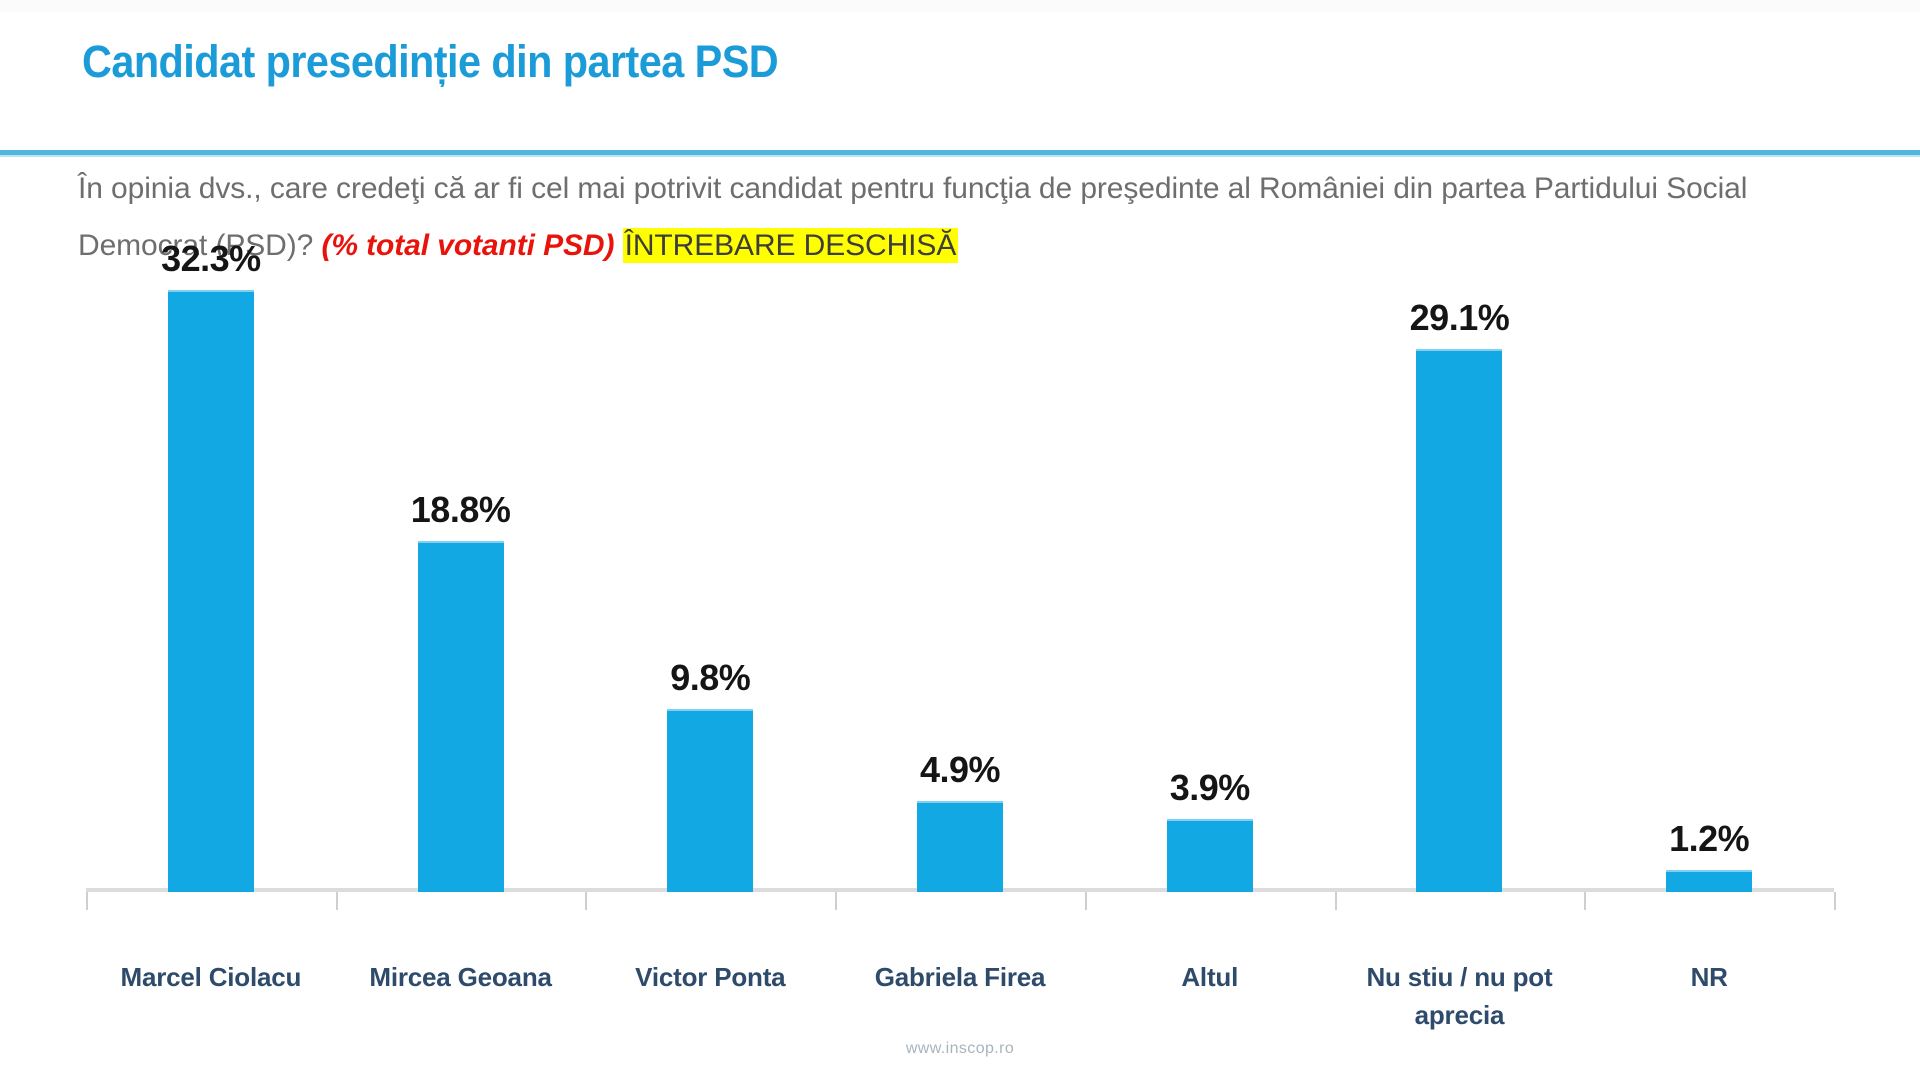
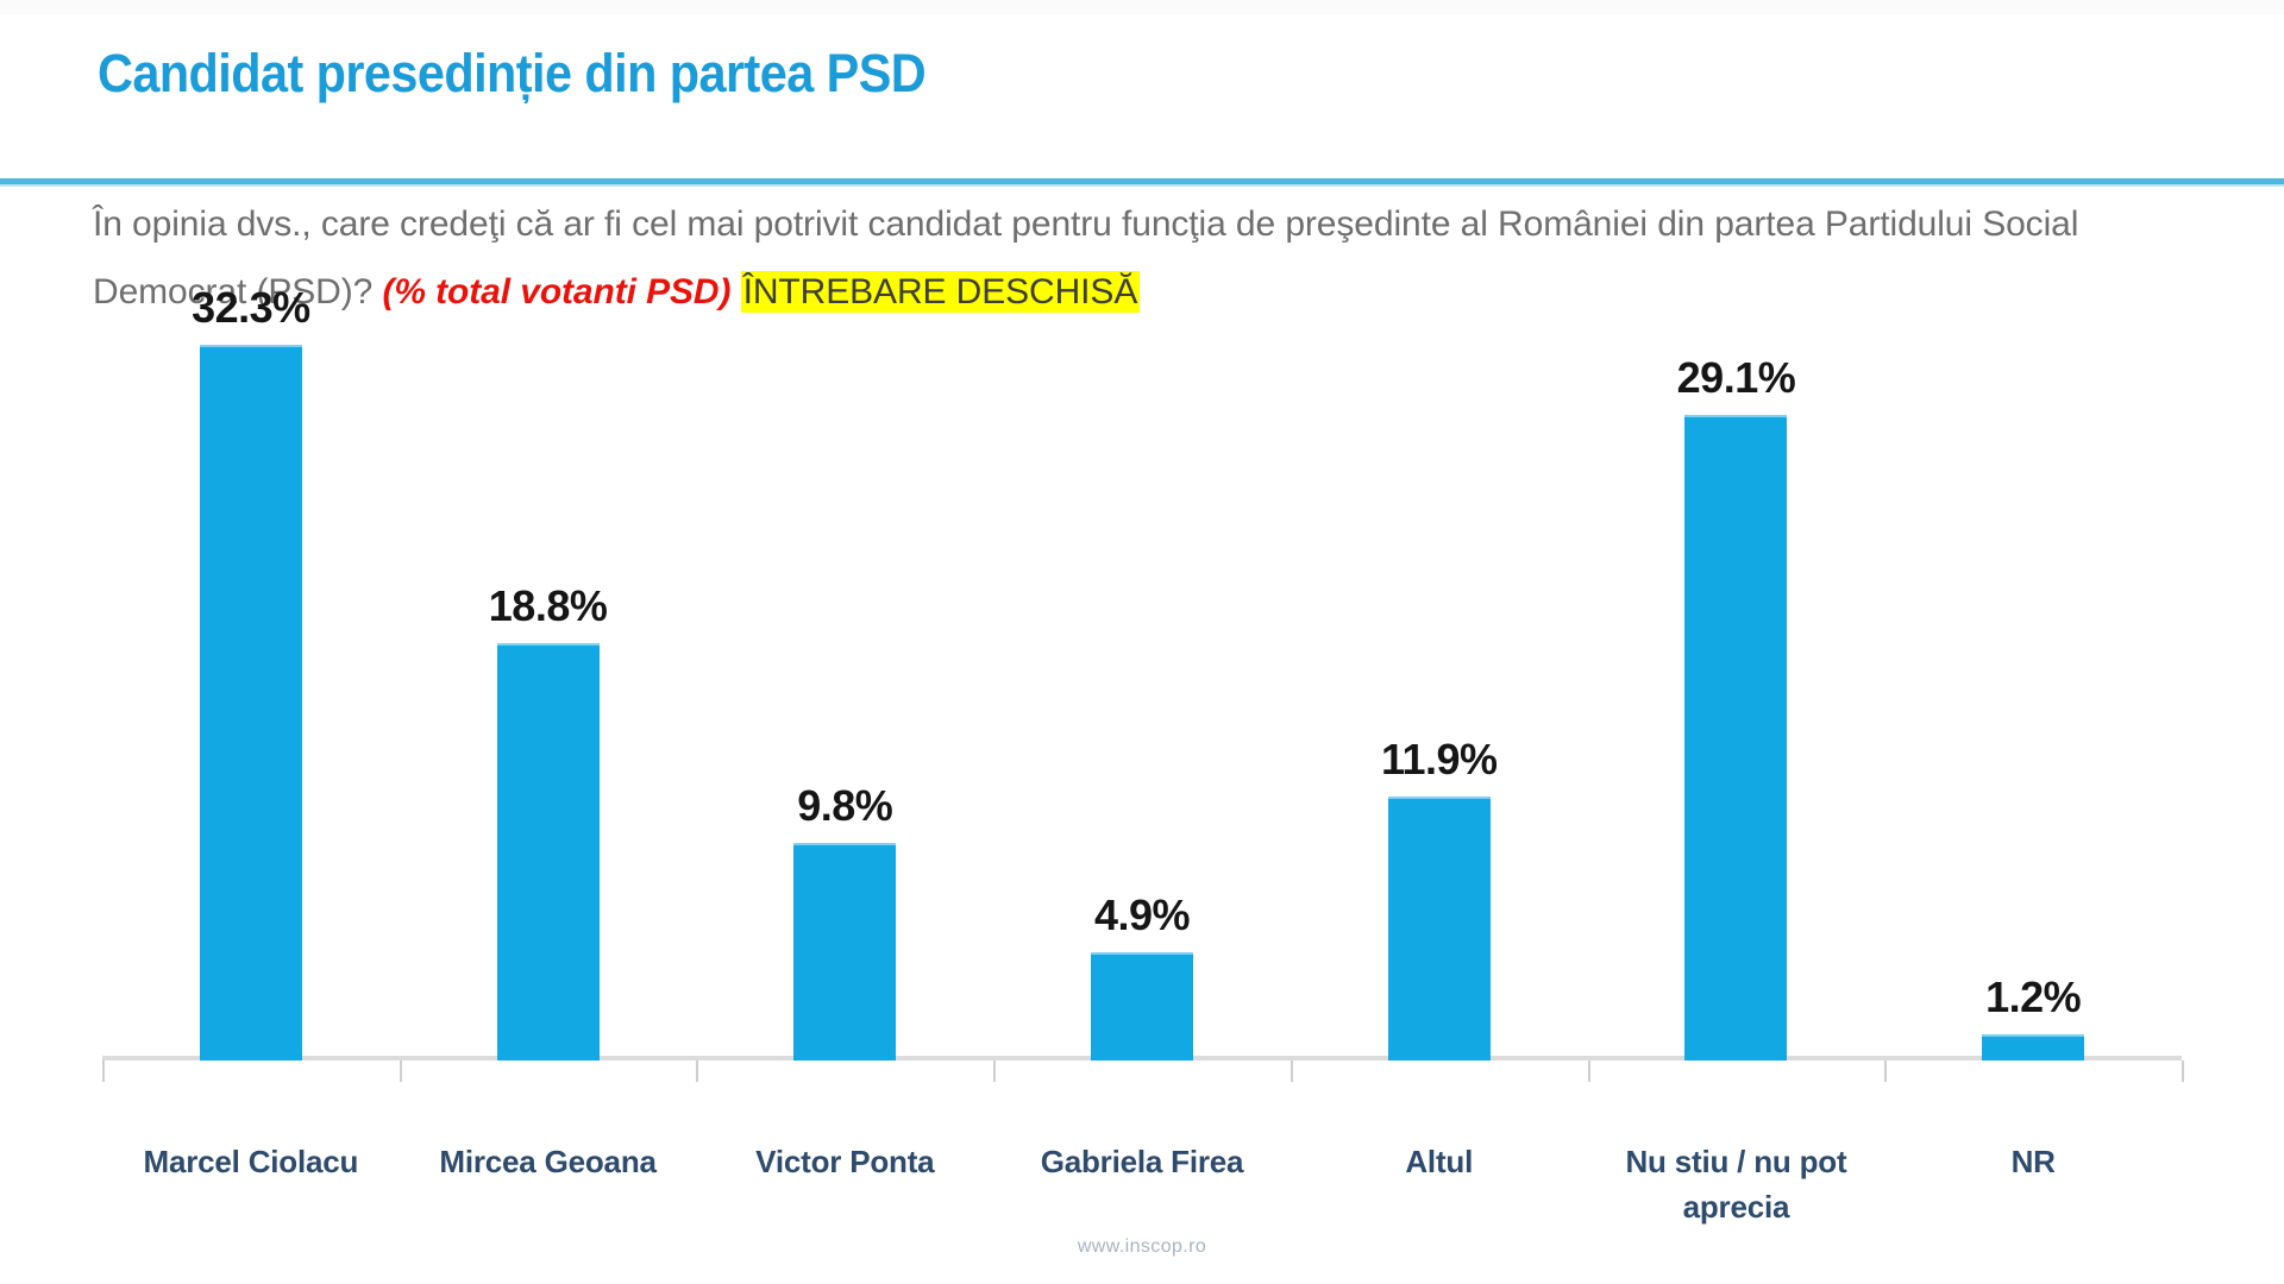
Altul: 3.9% -> 11.9%
